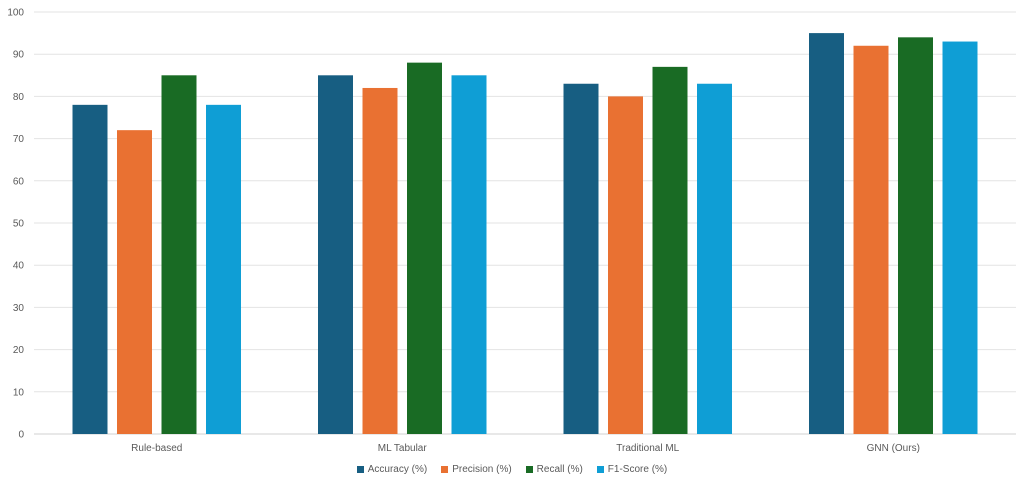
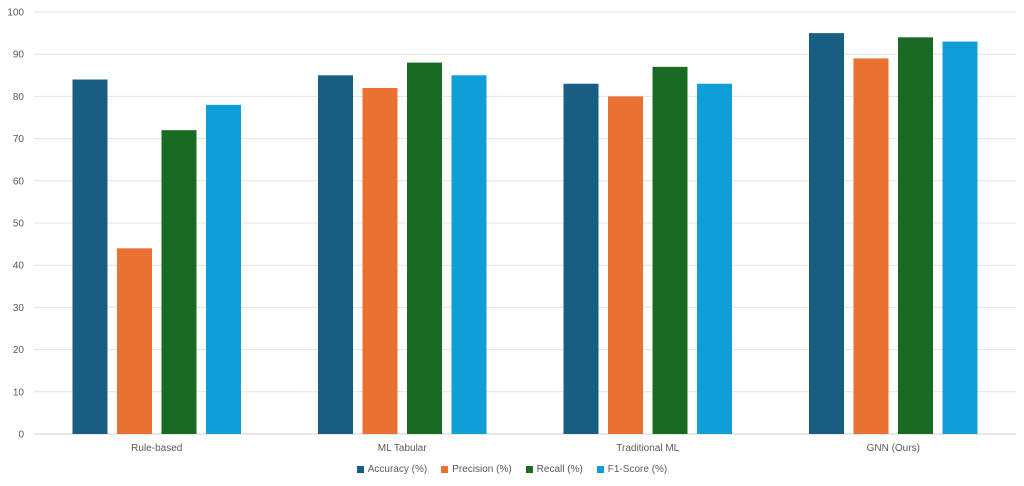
Accuracy (%)/Rule-based: 78 -> 84
Precision (%)/Rule-based: 72 -> 44
Recall (%)/Rule-based: 85 -> 72
Precision (%)/GNN (Ours): 92 -> 89
